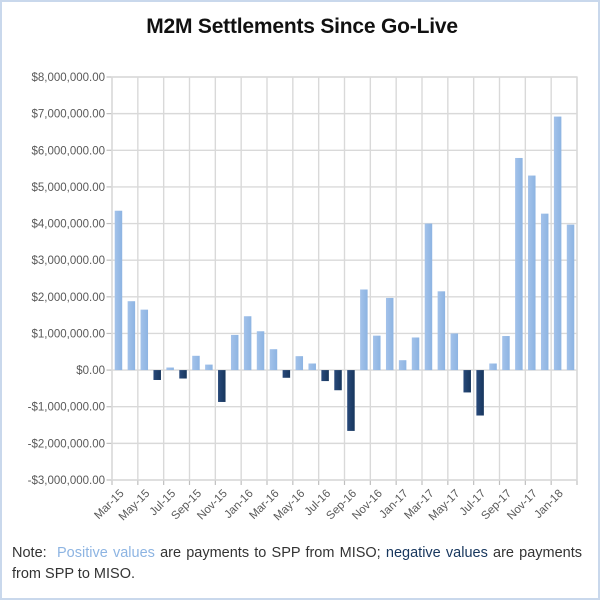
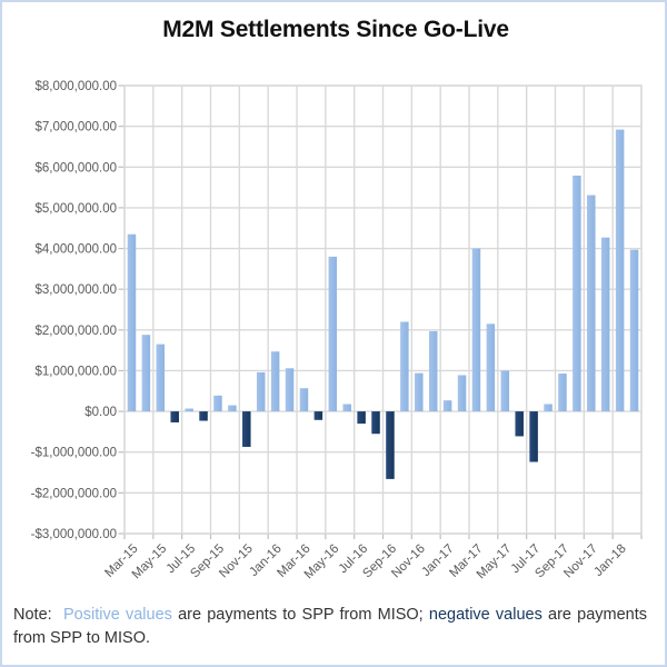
May-16: $400000 -> $3800000
